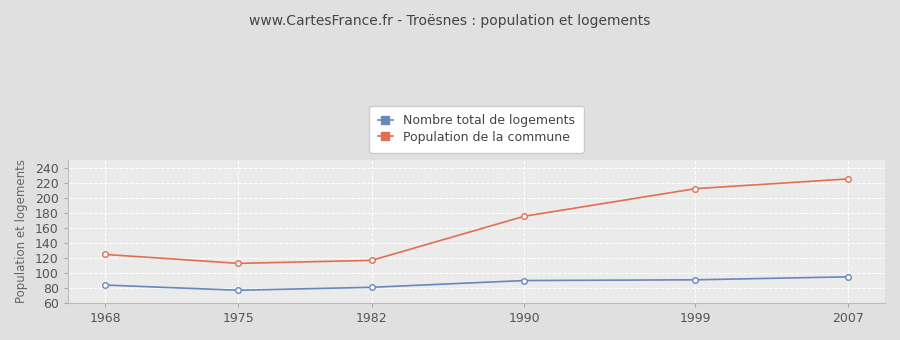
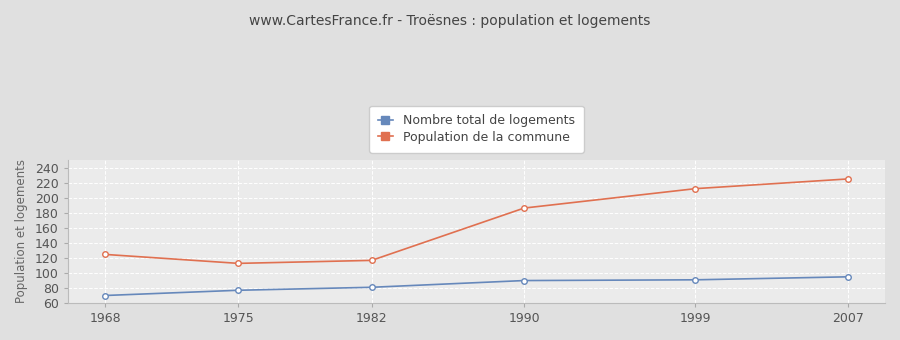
Nombre total de logements/1968: 84 -> 70
Population de la commune/1990: 176 -> 187
